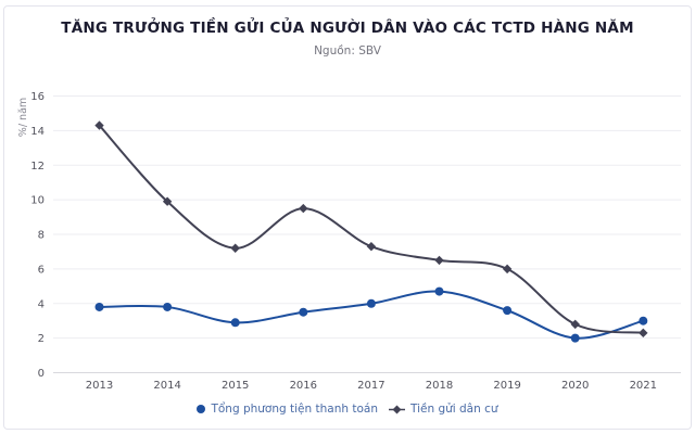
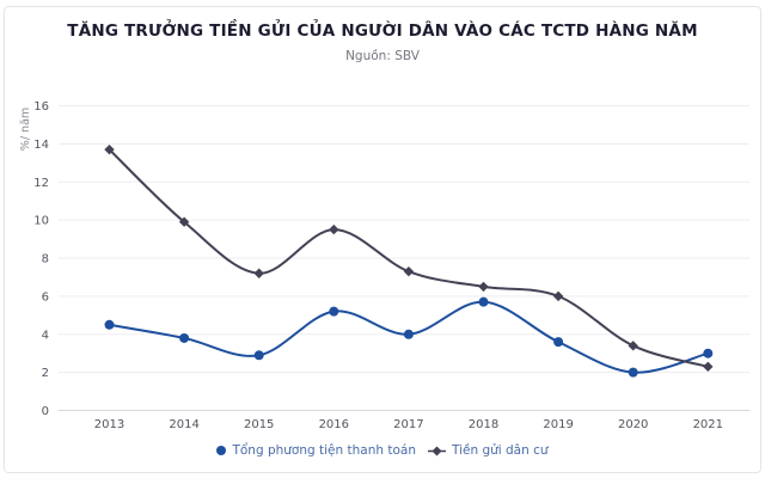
Tổng phương tiện thanh toán/2013: 3.8 -> 4.5
Tiền gửi dân cư/2013: 14.3 -> 13.7
Tổng phương tiện thanh toán/2016: 3.5 -> 5.2
Tổng phương tiện thanh toán/2018: 4.7 -> 5.7
Tiền gửi dân cư/2020: 2.8 -> 3.4
